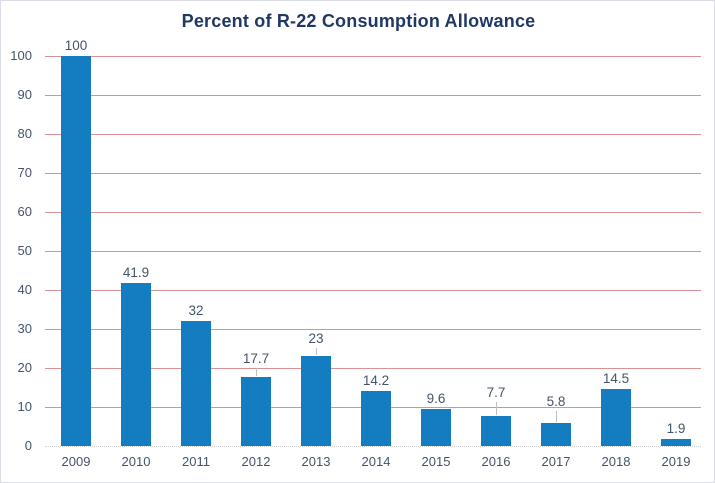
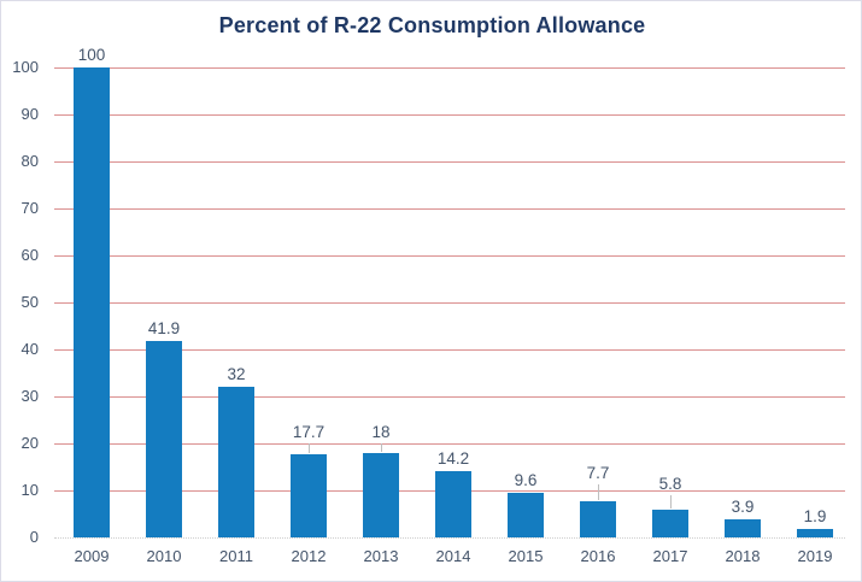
2013: 23 -> 18
2018: 14.5 -> 3.9
